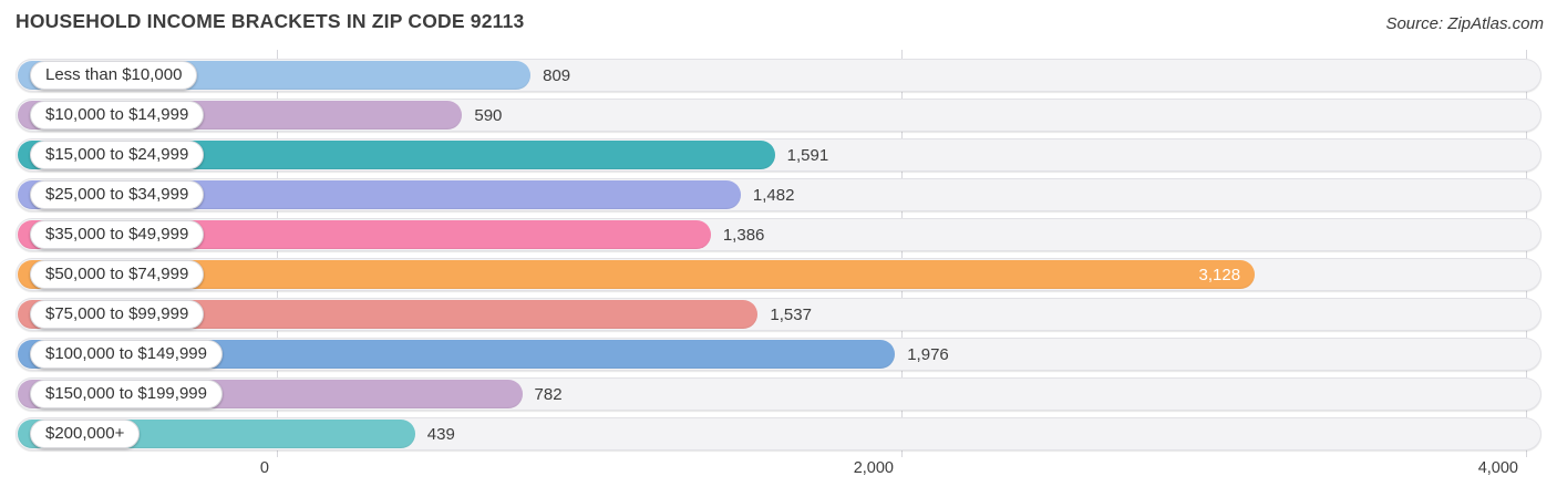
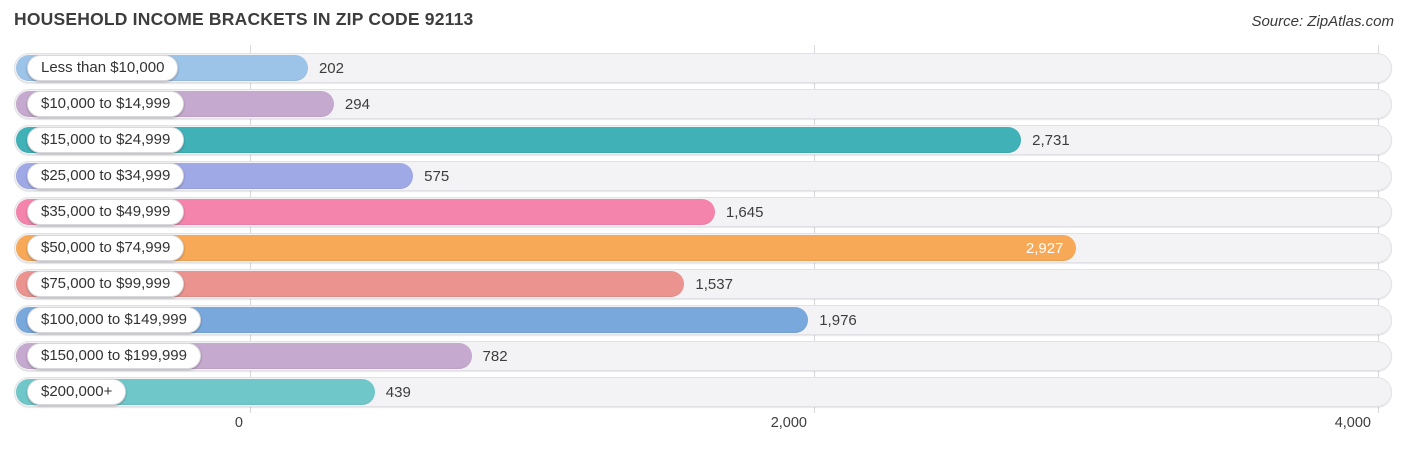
Less than $10,000: 809 -> 202
$10,000 to $14,999: 590 -> 294
$15,000 to $24,999: 1,591 -> 2,731
$25,000 to $34,999: 1,482 -> 575
$35,000 to $49,999: 1,386 -> 1,645
$50,000 to $74,999: 3,128 -> 2,927
